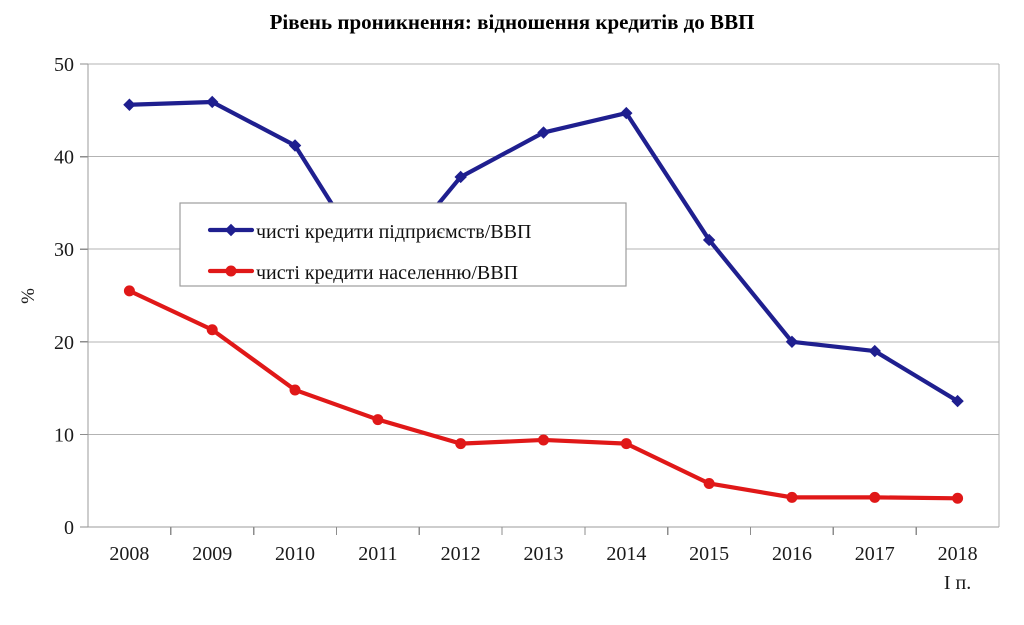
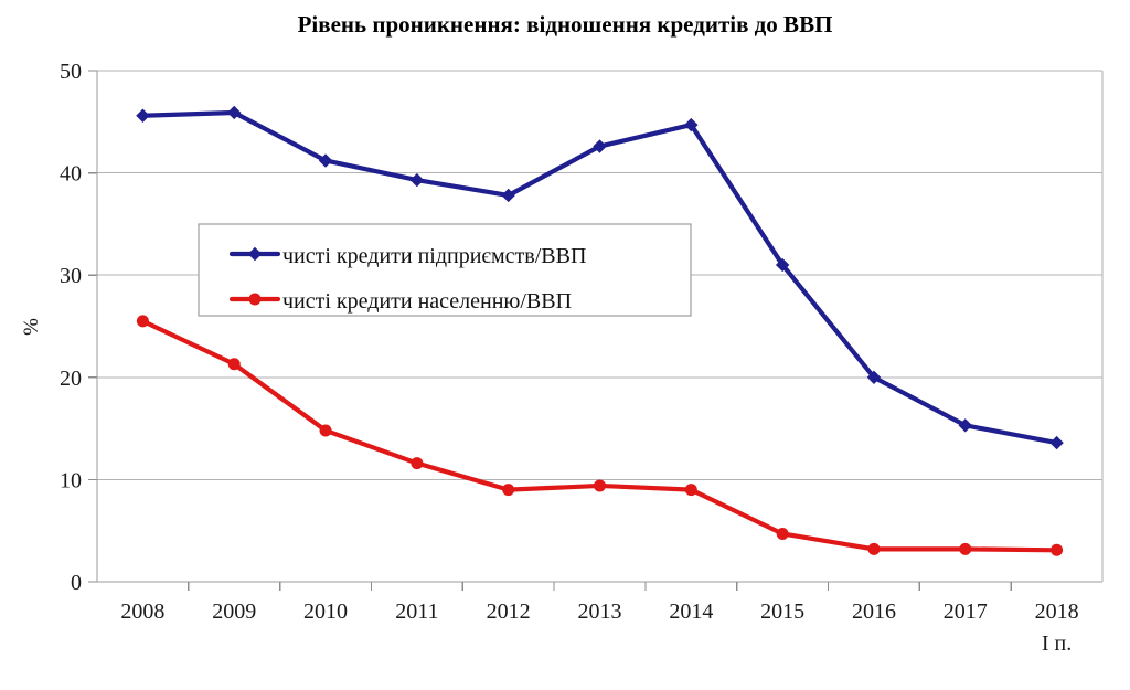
чисті кредити підприємств/ВВП/2011: 27 -> 39
чисті кредити підприємств/ВВП/2017: 19 -> 15
